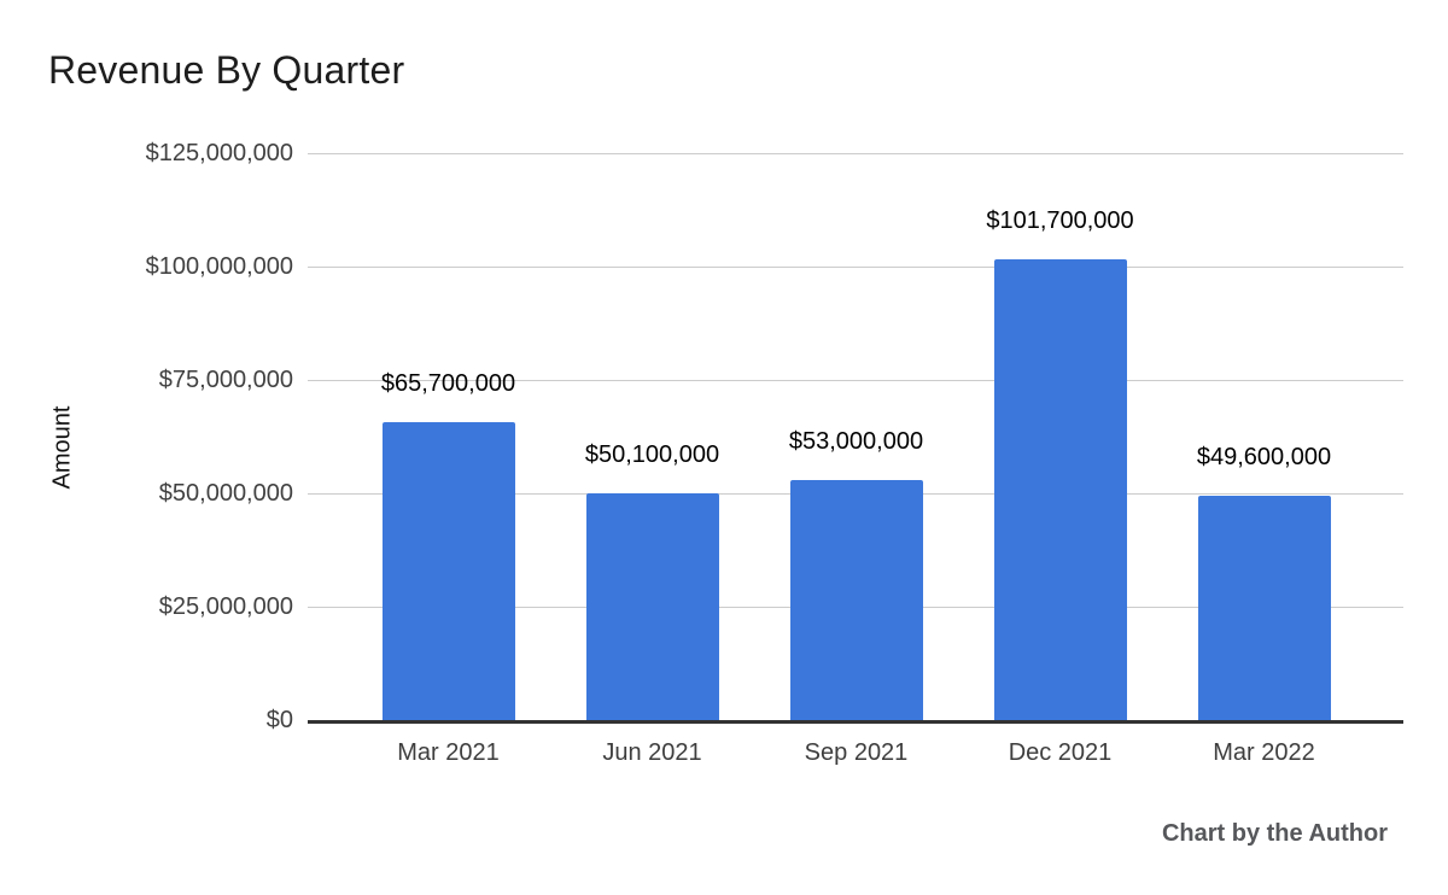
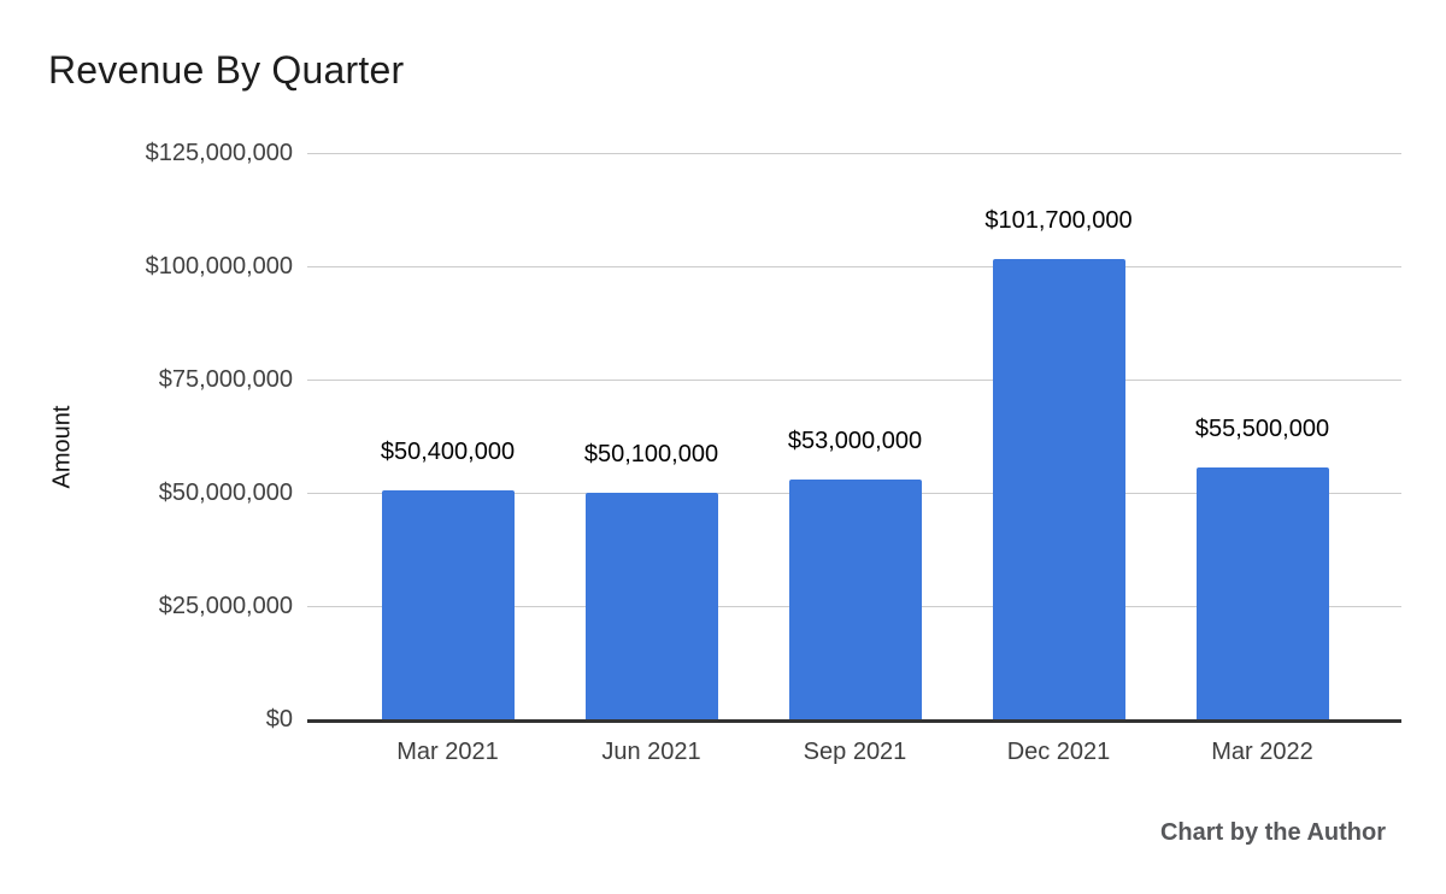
Mar 2021: $65,700,000 -> $50,400,000
Mar 2022: $49,600,000 -> $55,500,000
